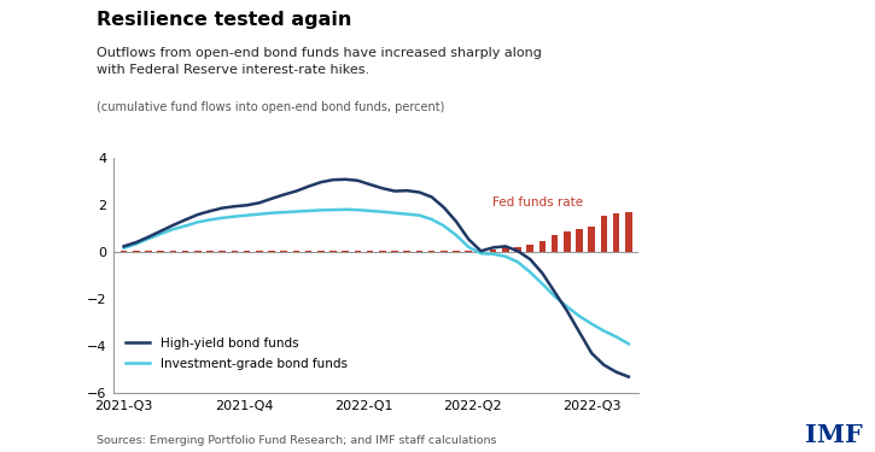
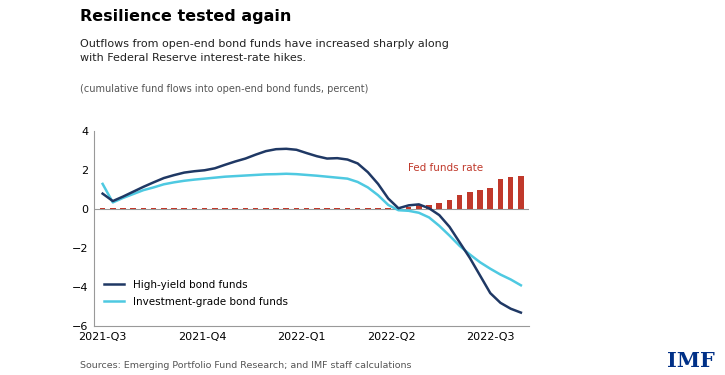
High-yield bond funds/2021-Q3: 0.2 -> 0.8
Investment-grade bond funds/2021-Q3: 0.2 -> 1.3
